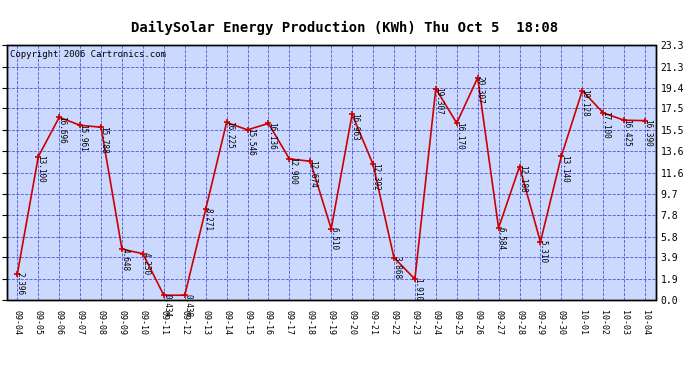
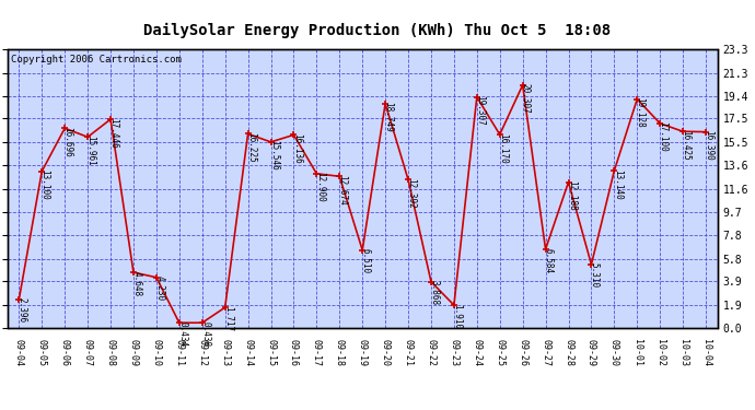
09-08: 15.788 -> 17.446
09-13: 8.271 -> 1.717
09-20: 16.963 -> 18.749
